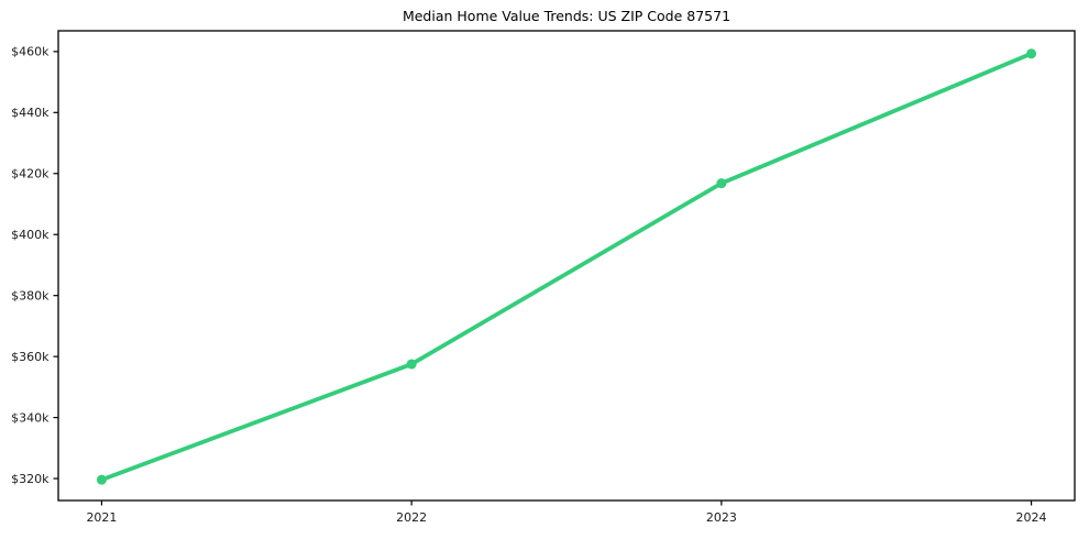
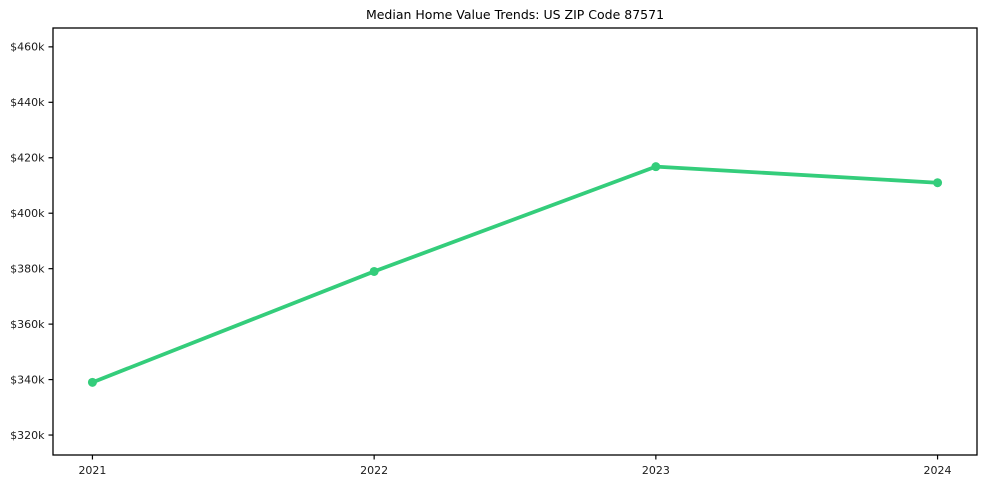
2021: $320k -> $339k
2022: $358k -> $379k
2024: $459k -> $411k
